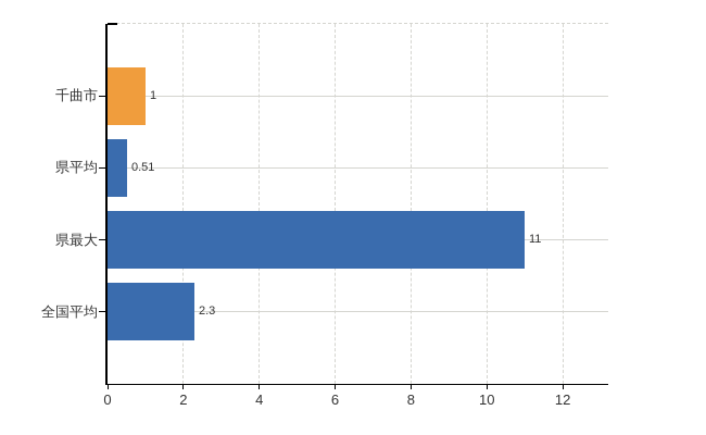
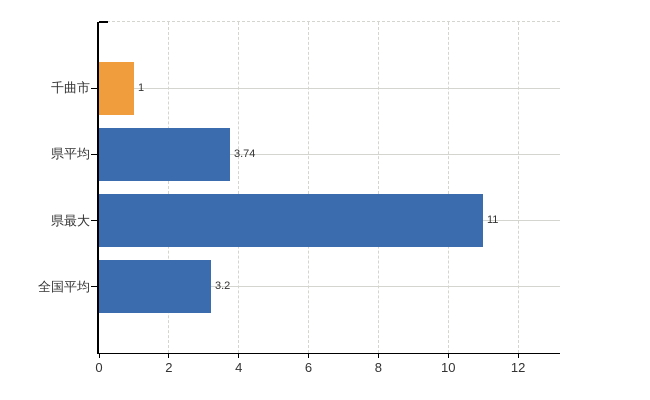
県平均: 0.51 -> 3.74
全国平均: 2.3 -> 3.2
